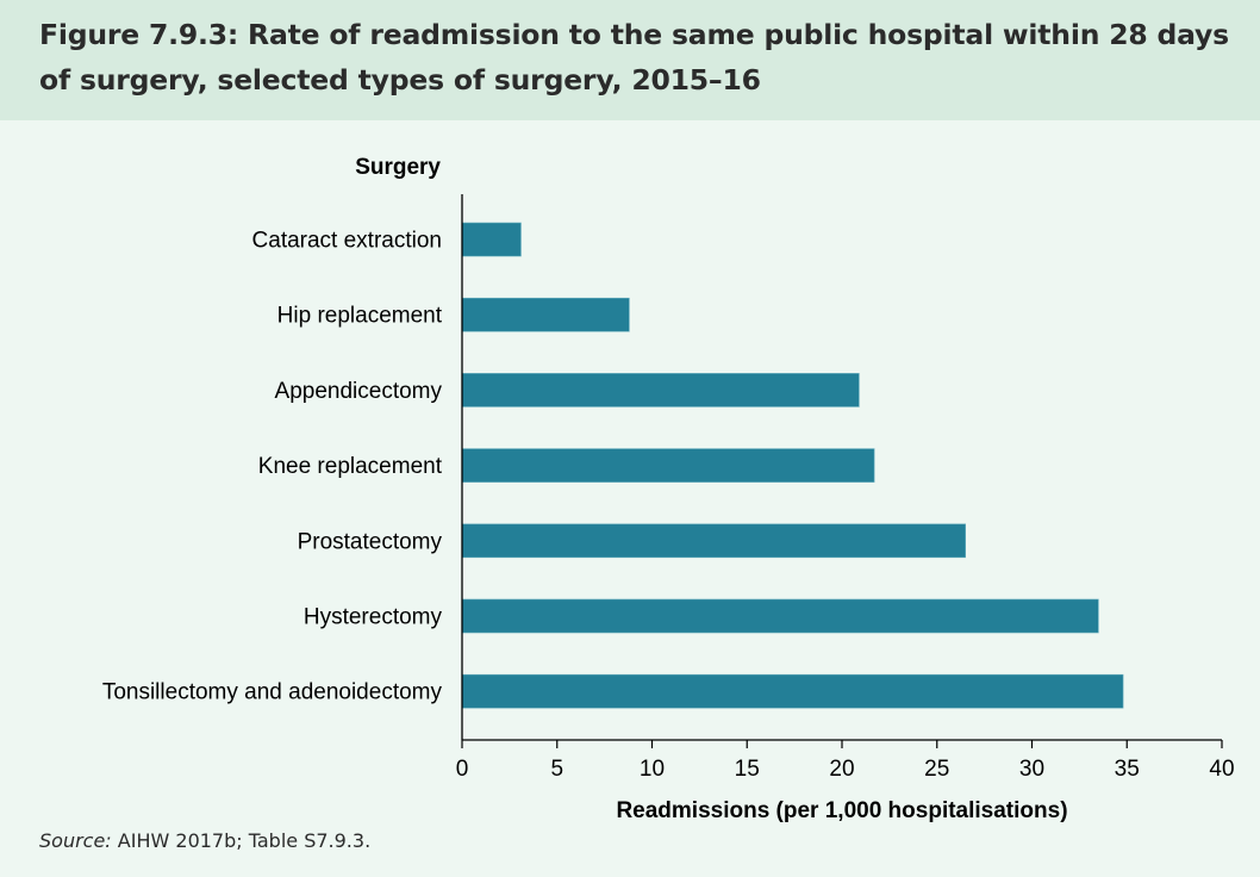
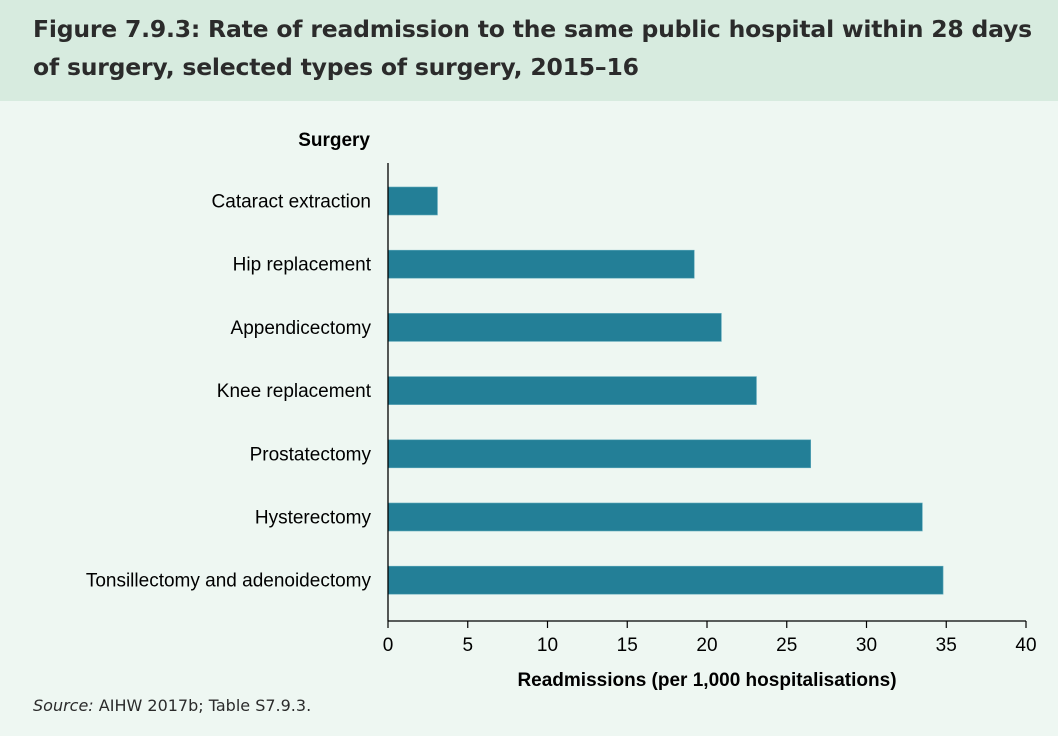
Hip replacement: 8.8 -> 19.2
Knee replacement: 21.7 -> 23.1
